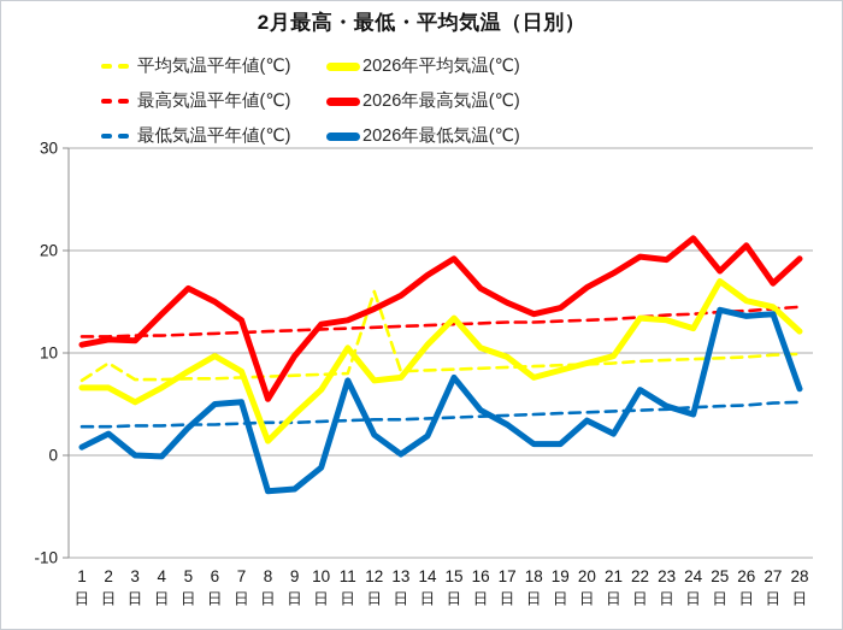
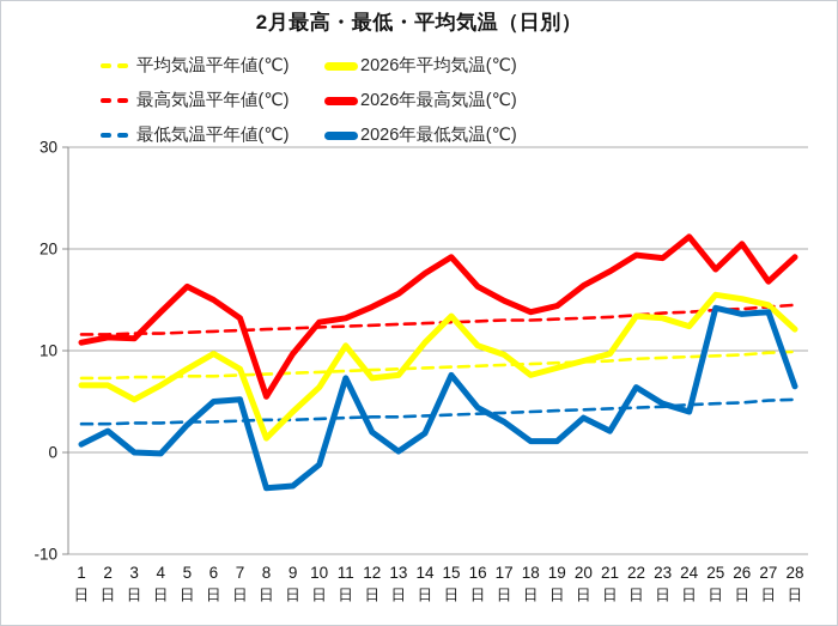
平均気温平年値(℃)/2: 9 -> 7
平均気温平年値(℃)/12: 16 -> 8
2026年平均気温(℃)/25: 17 -> 16
